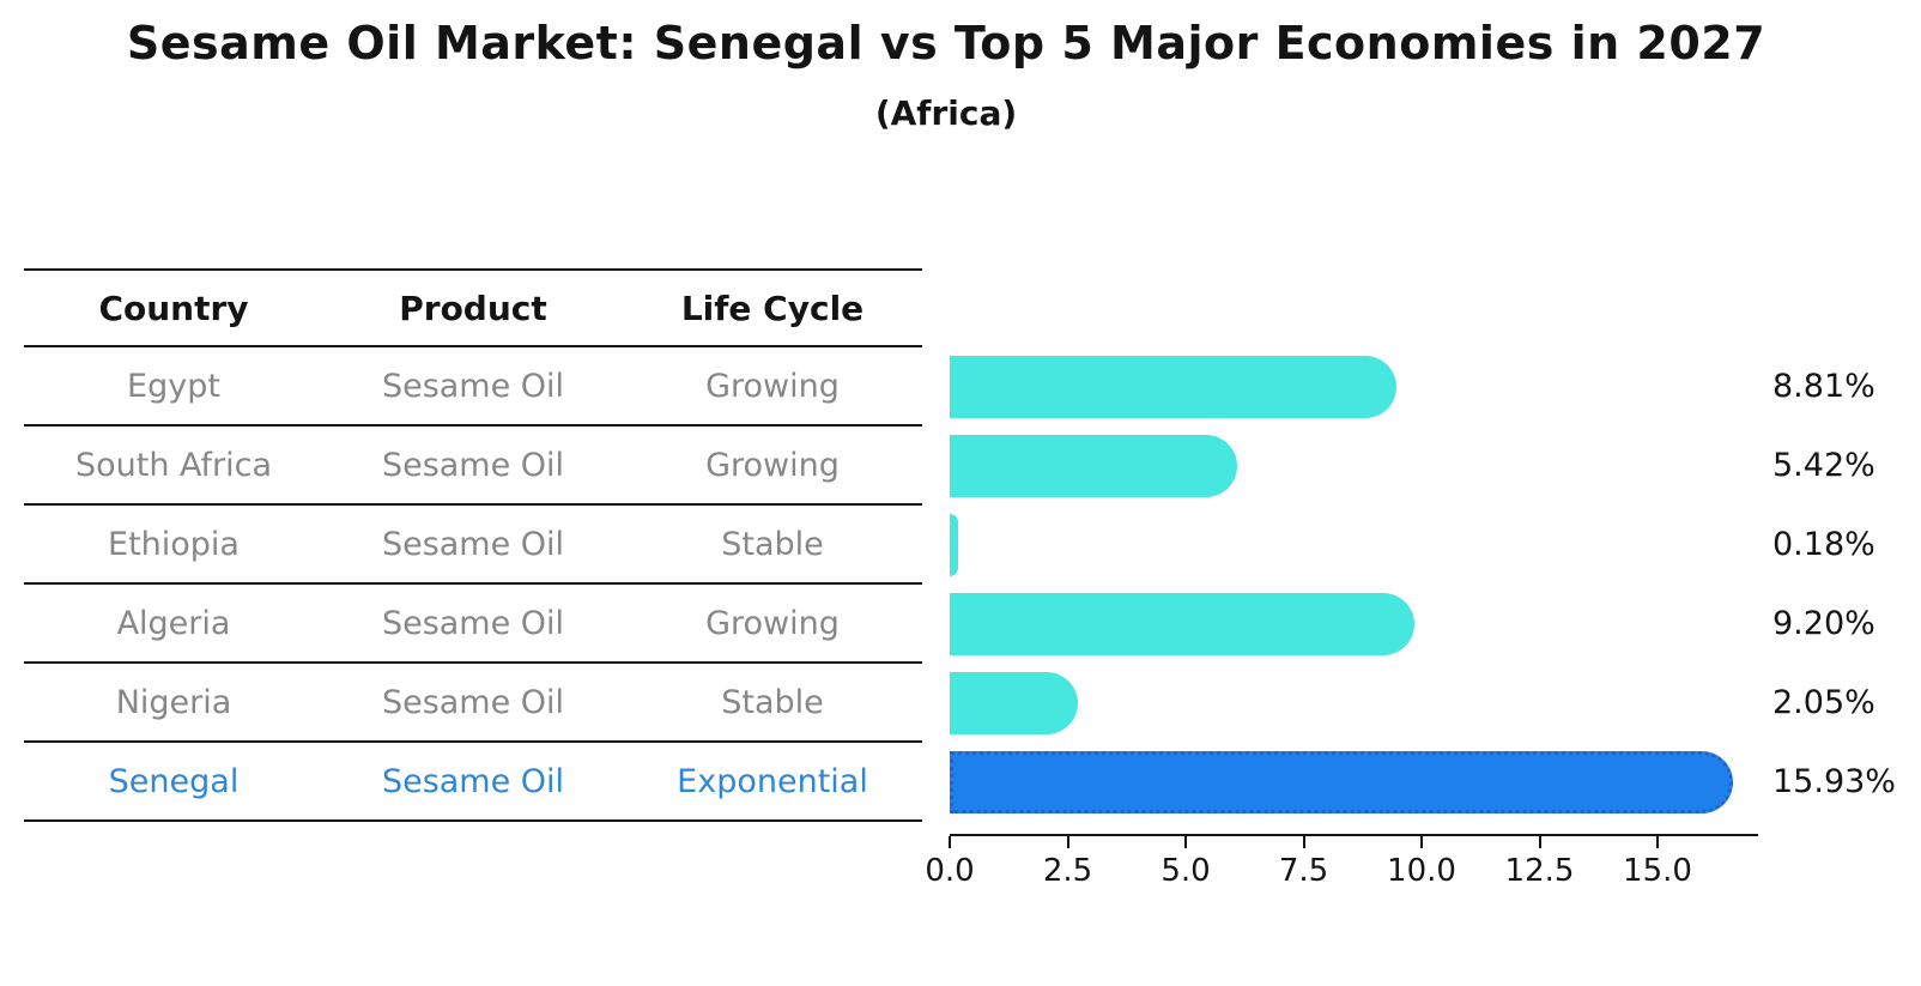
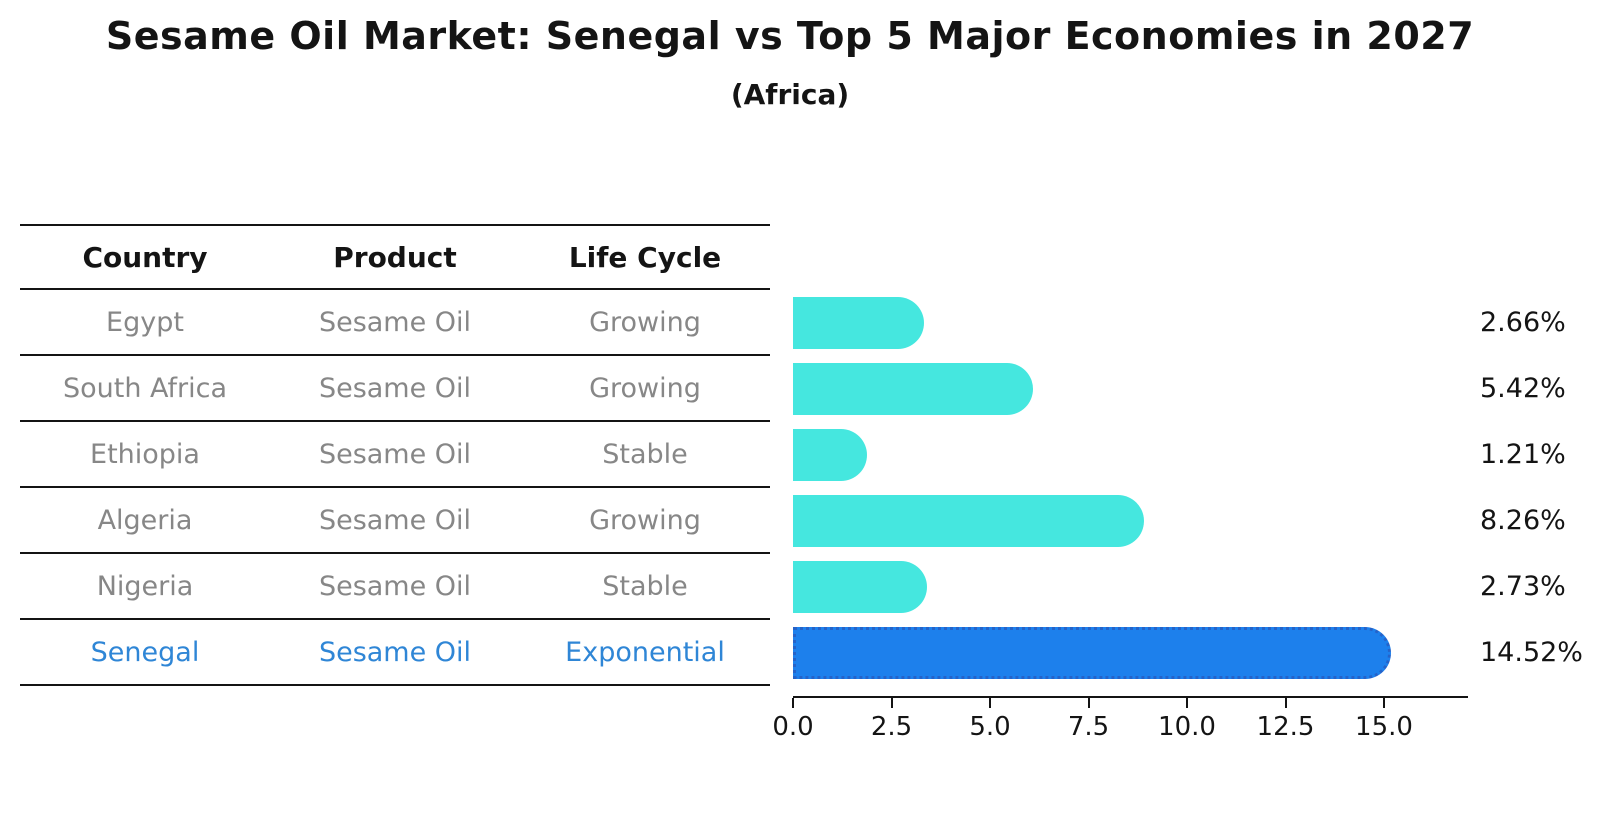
Egypt: 8.81% -> 2.66%
Ethiopia: 0.18% -> 1.21%
Algeria: 9.20% -> 8.26%
Nigeria: 2.05% -> 2.73%
Senegal: 15.93% -> 14.52%
